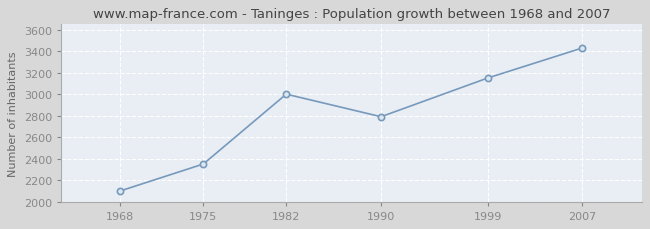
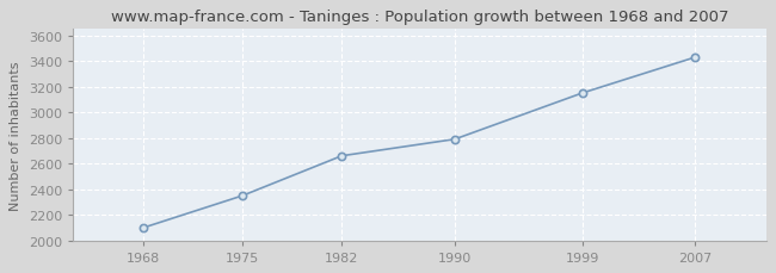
1982: 3000 -> 2660
